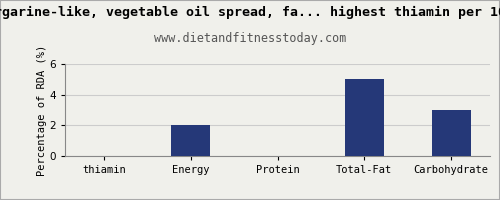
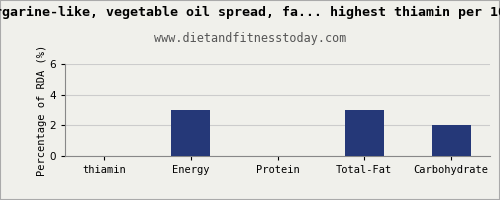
Energy: 2 -> 3
Total-Fat: 5 -> 3
Carbohydrate: 3 -> 2
